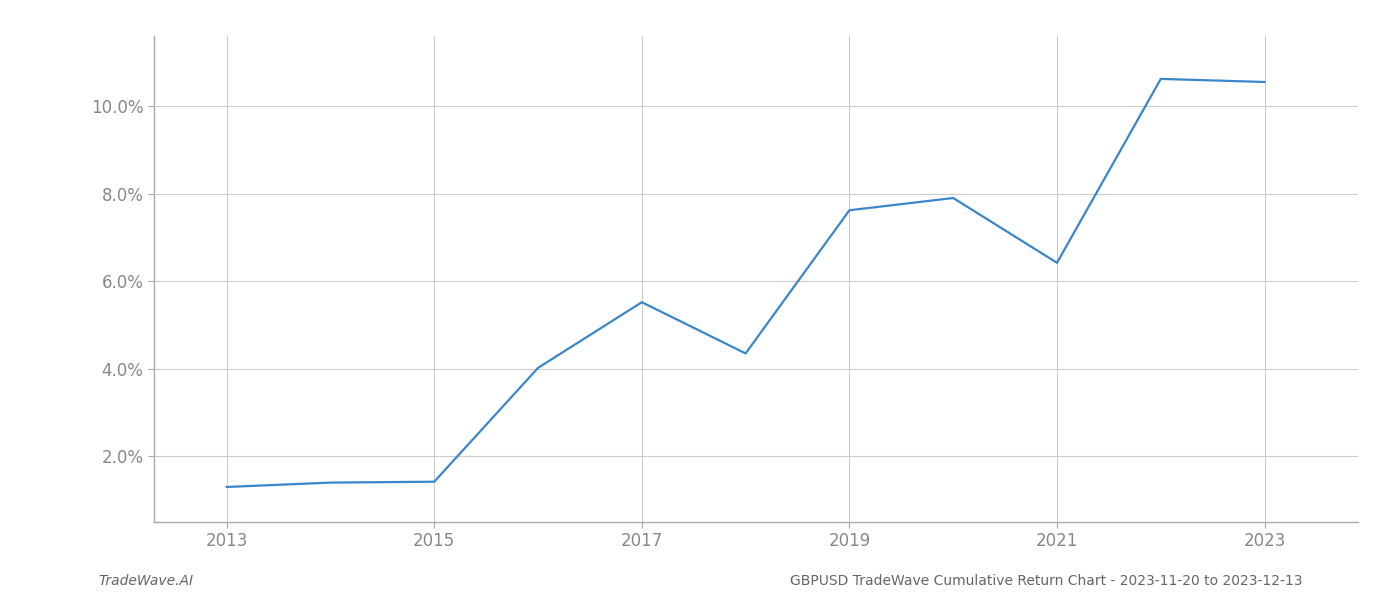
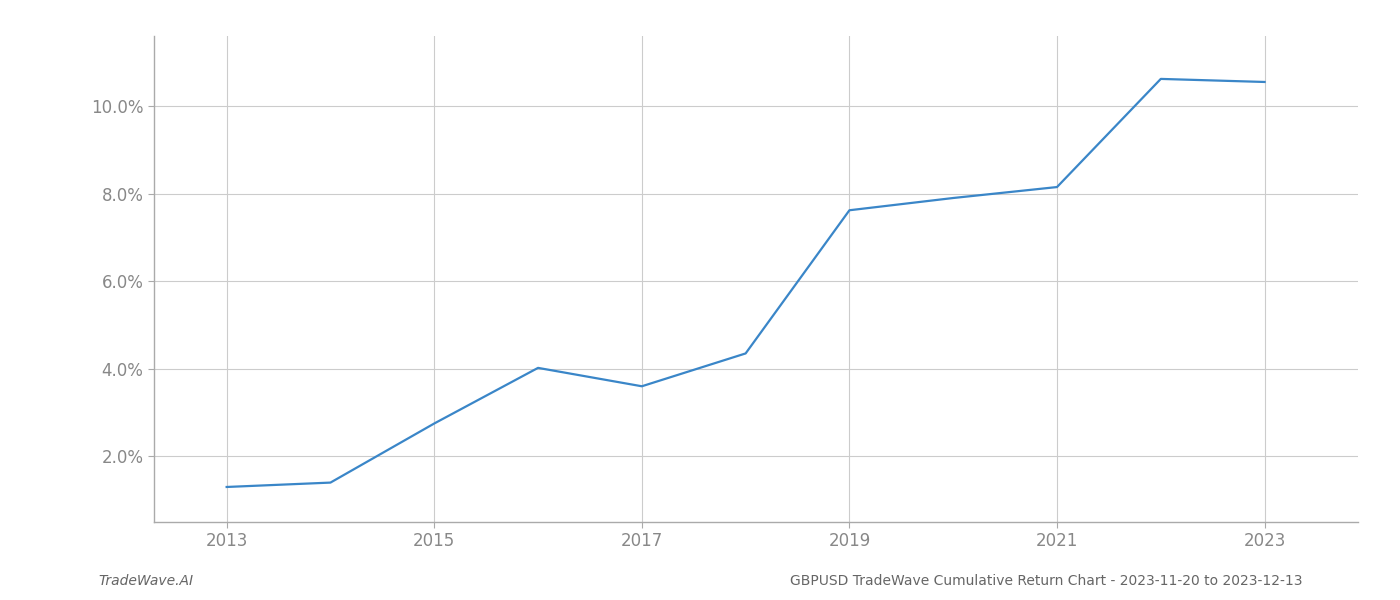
2015: 1.42% -> 2.75%
2017: 5.52% -> 3.60%
2021: 6.42% -> 8.15%
